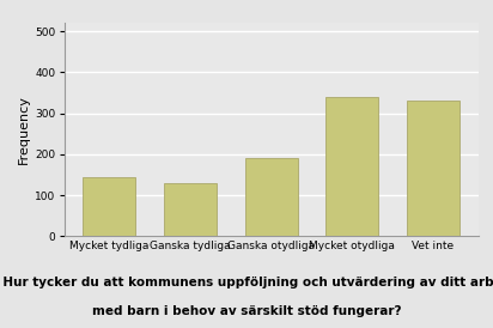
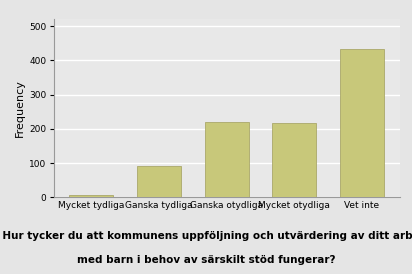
Mycket tydliga: 145 -> 7
Ganska tydliga: 130 -> 90
Ganska otydliga: 190 -> 220
Mycket otydliga: 340 -> 218
Vet inte: 330 -> 432
